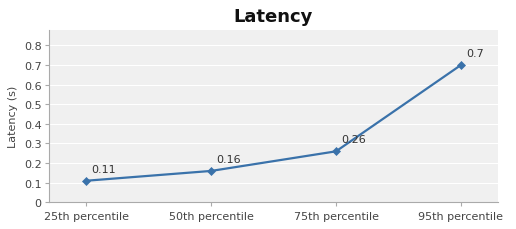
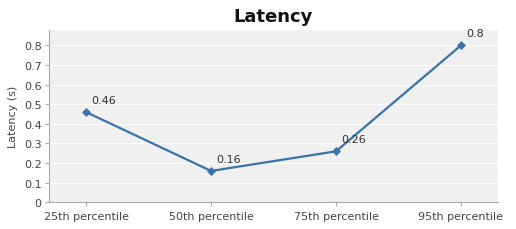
25th percentile: 0.11 -> 0.46
95th percentile: 0.7 -> 0.8
